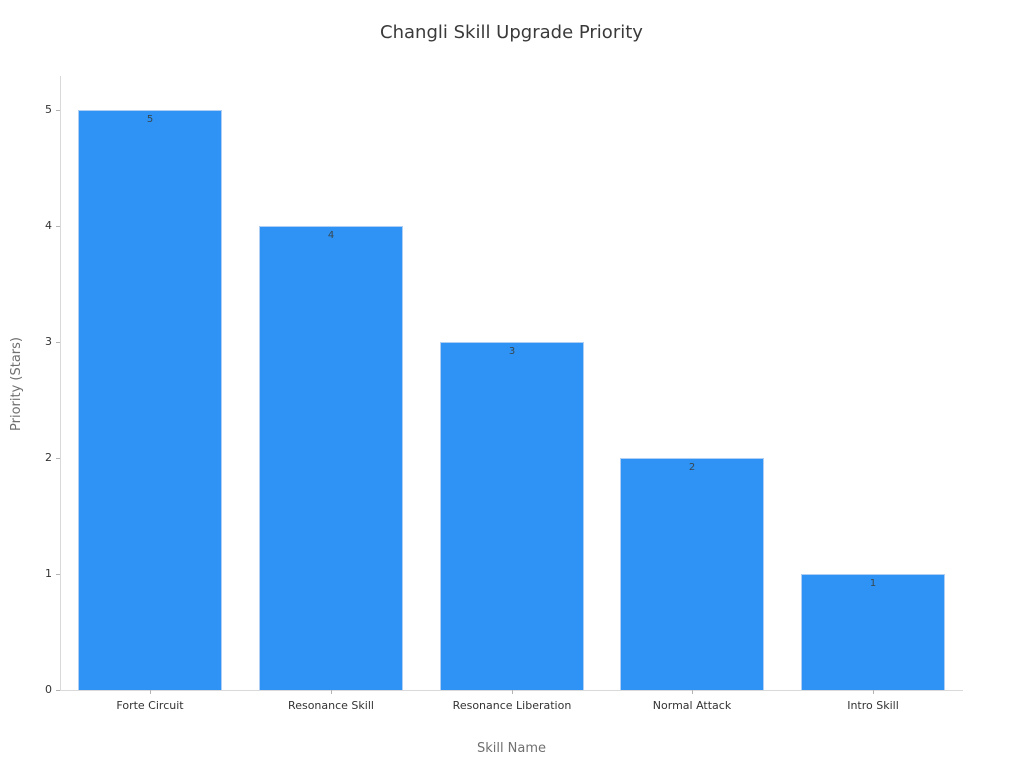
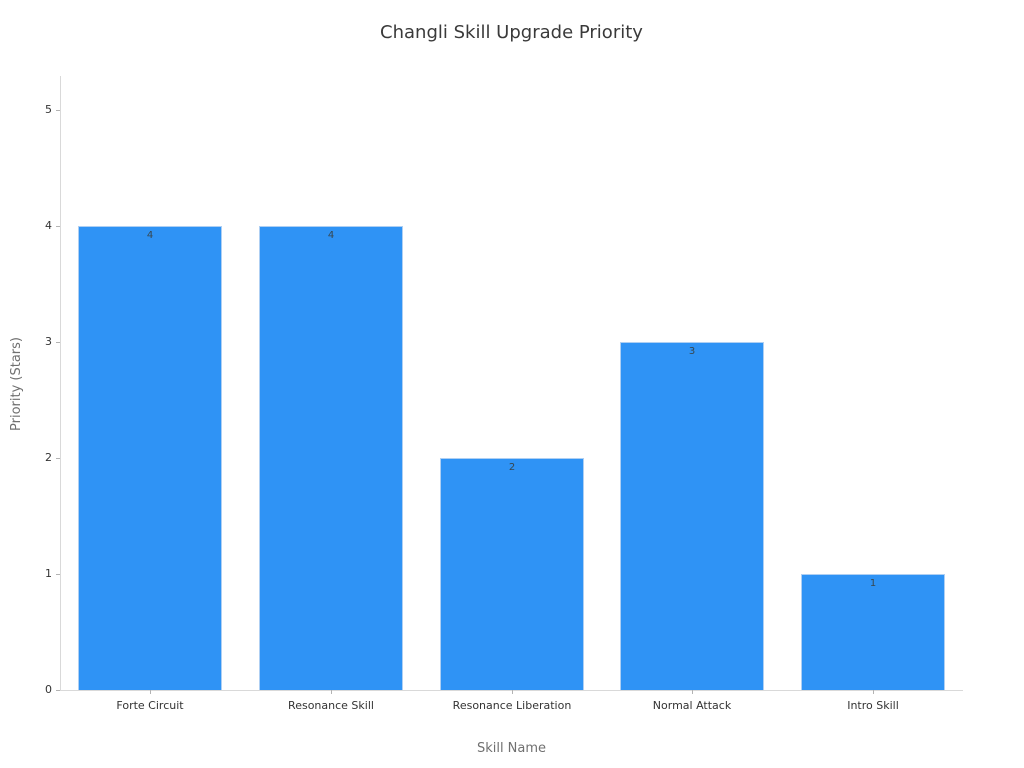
Forte Circuit: 5 -> 4
Resonance Liberation: 3 -> 2
Normal Attack: 2 -> 3
